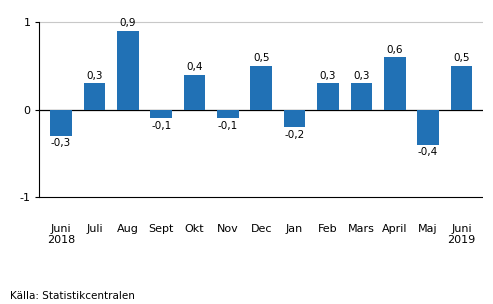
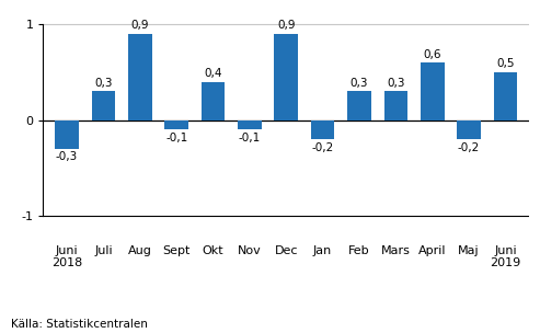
Dec: 0,5 -> 0,9
Maj: -0,4 -> -0,2
